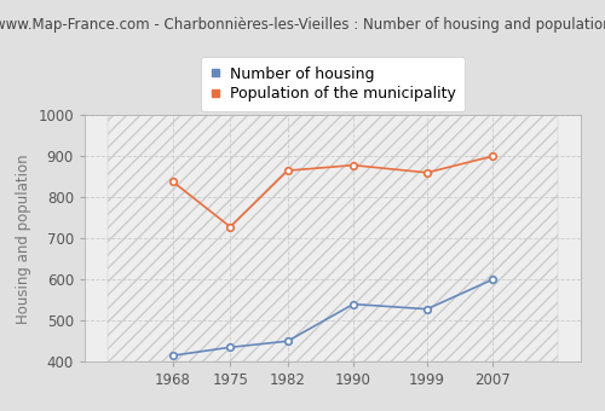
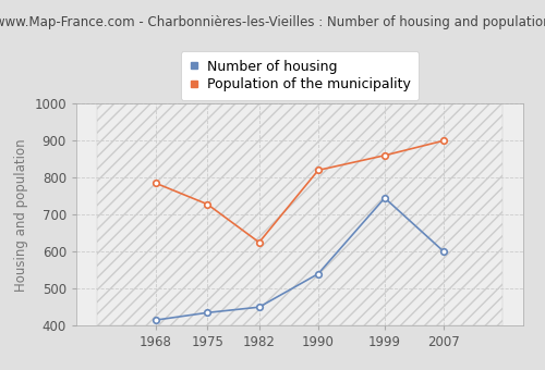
Population of the municipality/1968: 838 -> 785
Population of the municipality/1982: 865 -> 625
Population of the municipality/1990: 878 -> 820
Number of housing/1999: 528 -> 745
